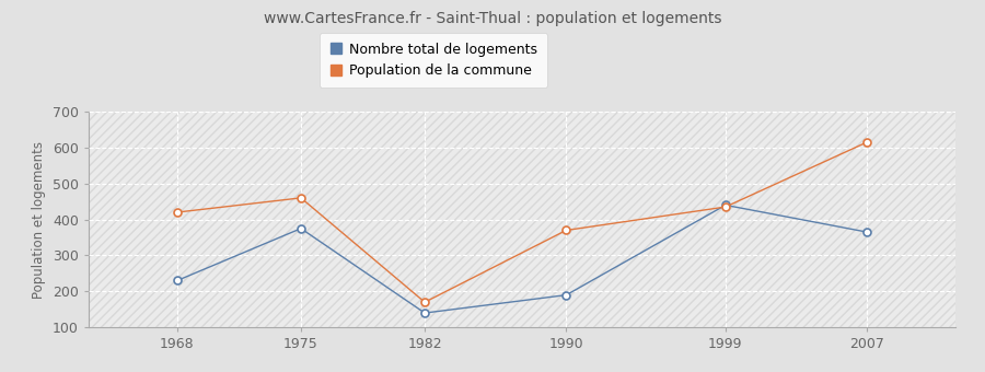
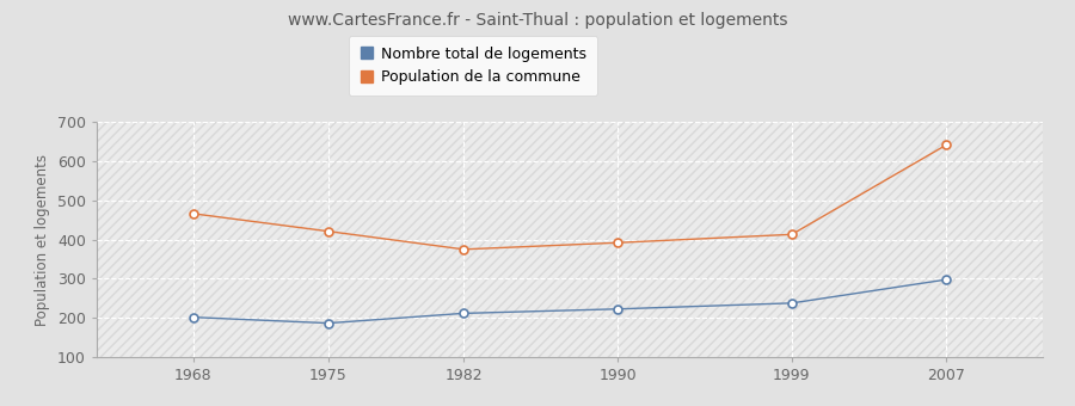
Nombre total de logements/1968: 230 -> 202
Population de la commune/1968: 420 -> 466
Nombre total de logements/1975: 375 -> 187
Population de la commune/1975: 460 -> 421
Nombre total de logements/1982: 140 -> 212
Population de la commune/1982: 170 -> 375
Nombre total de logements/1990: 190 -> 223
Population de la commune/1990: 370 -> 392
Nombre total de logements/1999: 440 -> 238
Population de la commune/1999: 435 -> 413
Nombre total de logements/2007: 365 -> 298
Population de la commune/2007: 615 -> 641
